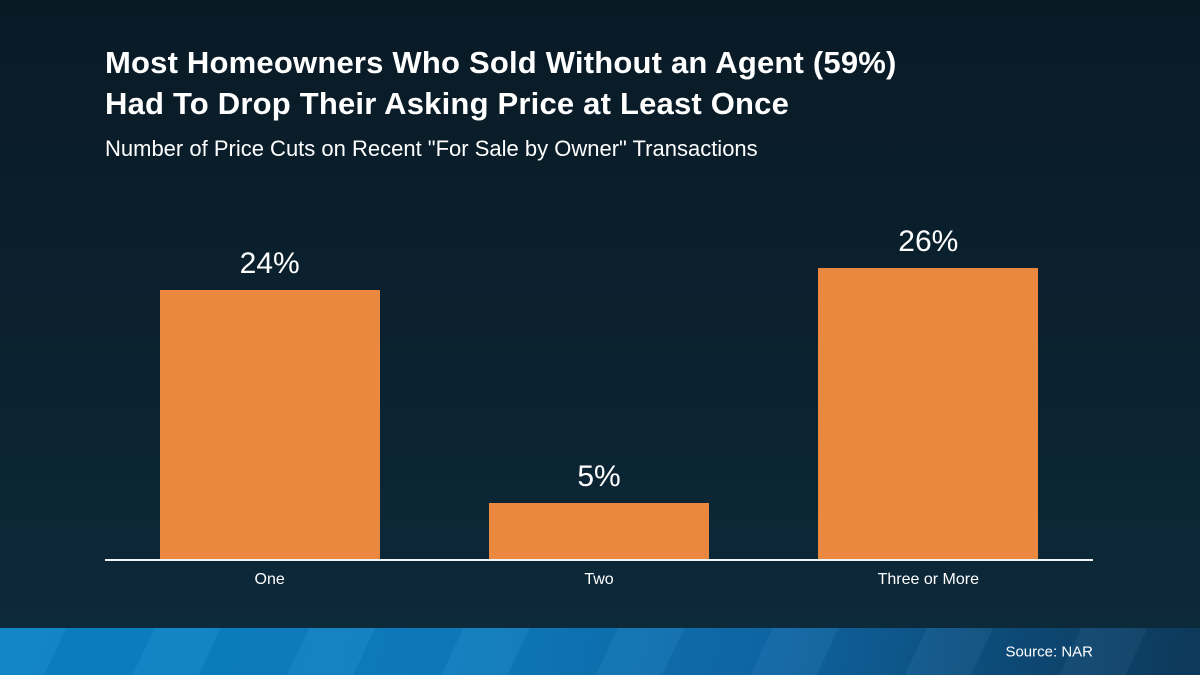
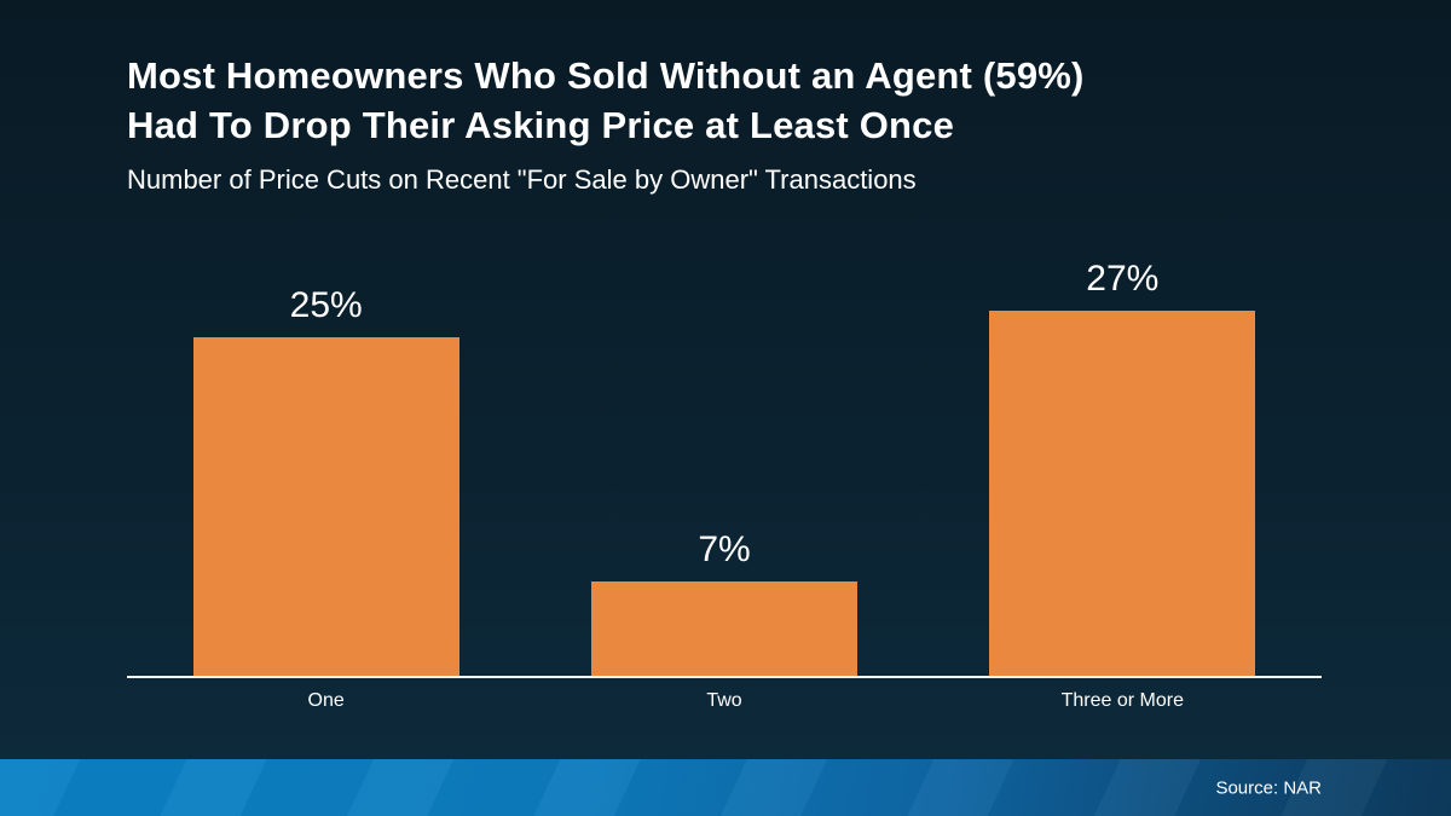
One: 24% -> 25%
Two: 5% -> 7%
Three or More: 26% -> 27%
